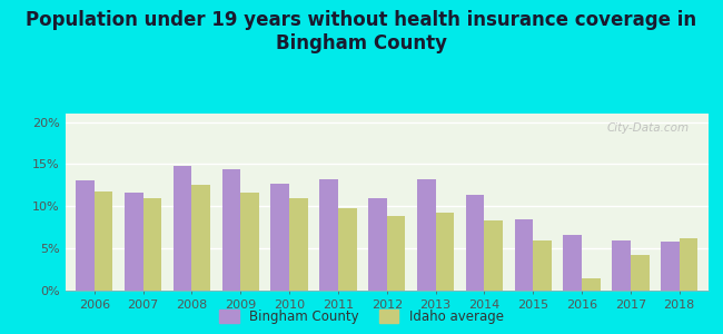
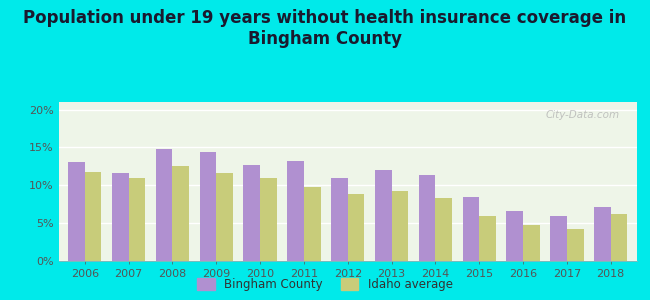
Bingham County/2013: 13.2% -> 12.0%
Idaho average/2016: 1.4% -> 4.7%
Bingham County/2018: 5.8% -> 7.1%
